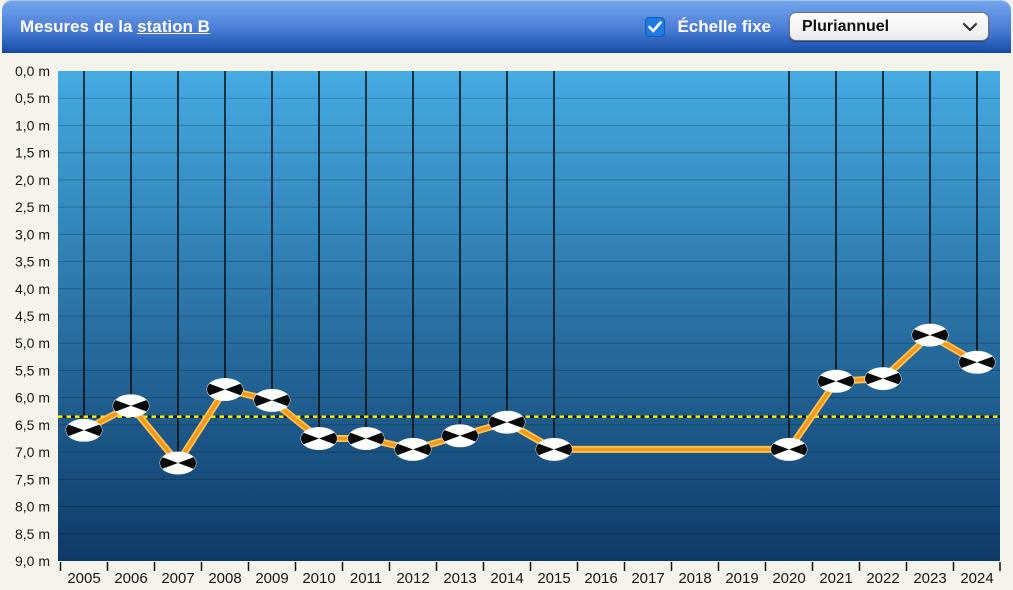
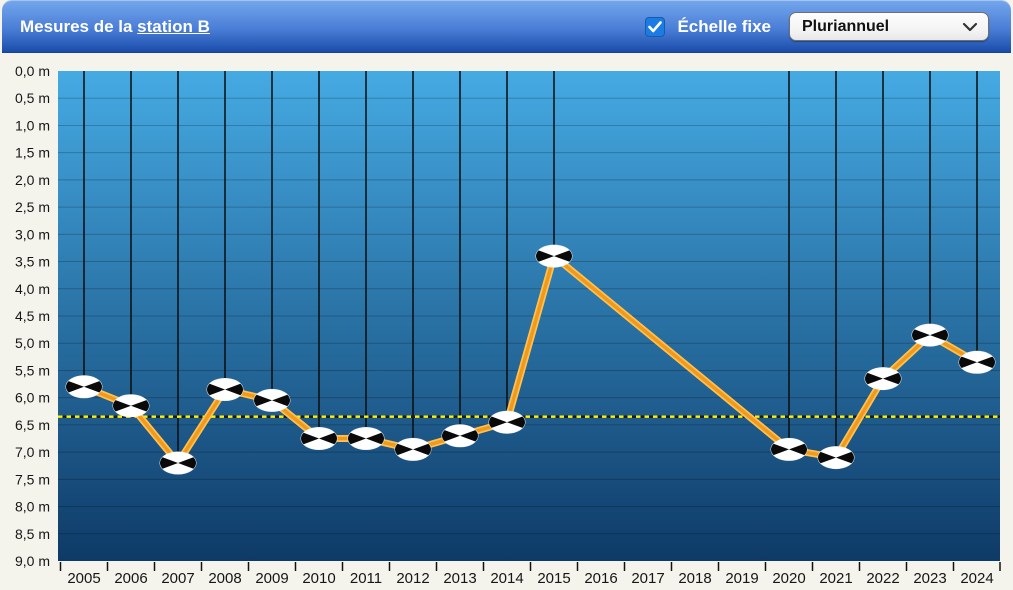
2005: 6,6m -> 5,8m
2015: 7,0m -> 3,4m
2021: 5,7m -> 7,1m
